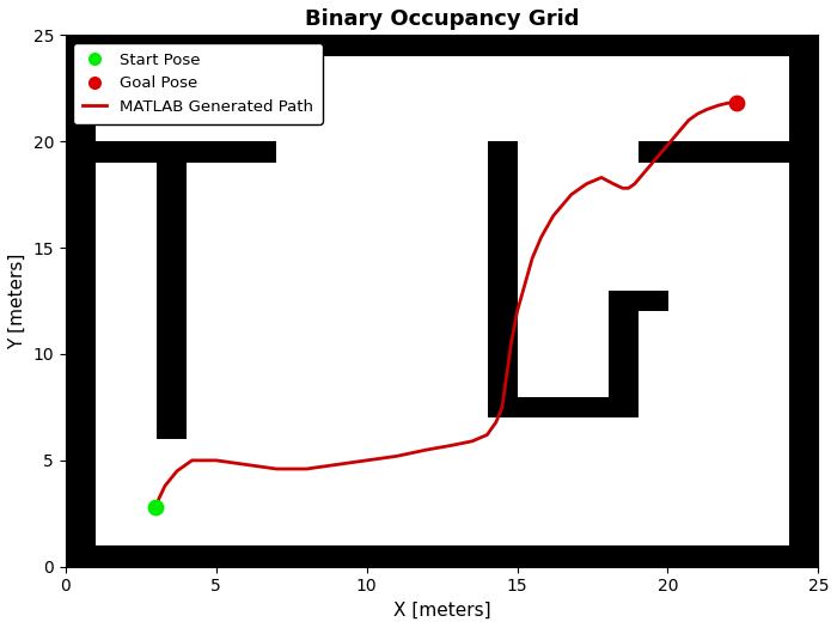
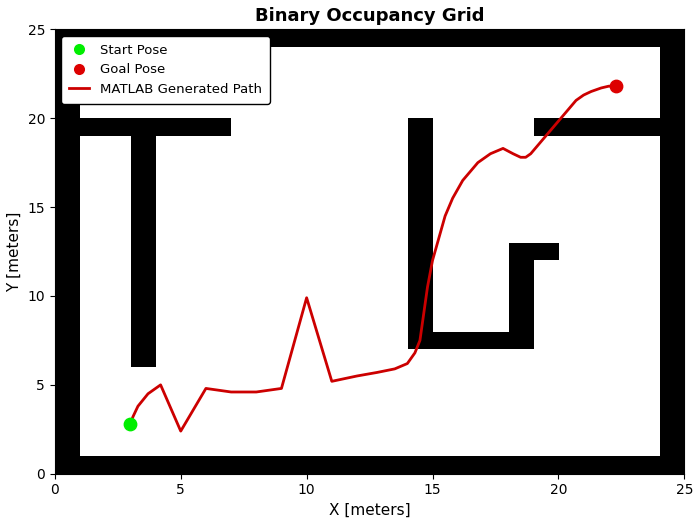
MATLAB Generated Path/5: 5.0 -> 2.4
MATLAB Generated Path/10: 5.0 -> 9.9
